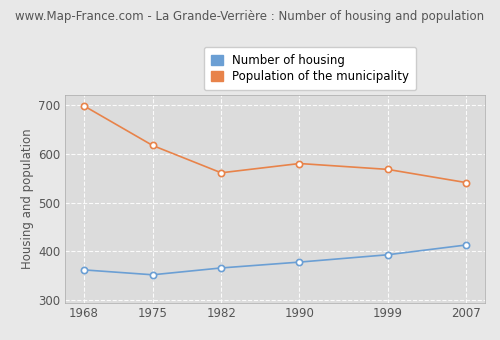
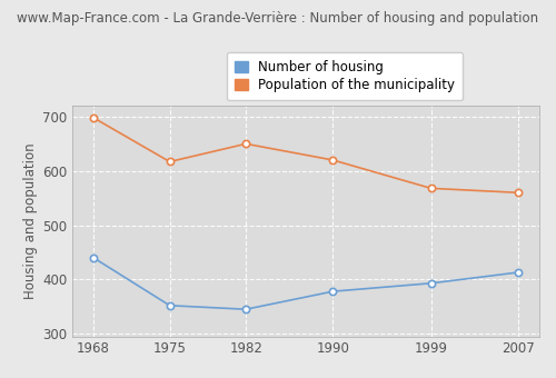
Number of housing/1968: 362 -> 440
Number of housing/1982: 366 -> 345
Population of the municipality/1982: 561 -> 650
Population of the municipality/1990: 580 -> 620
Population of the municipality/2007: 541 -> 560
